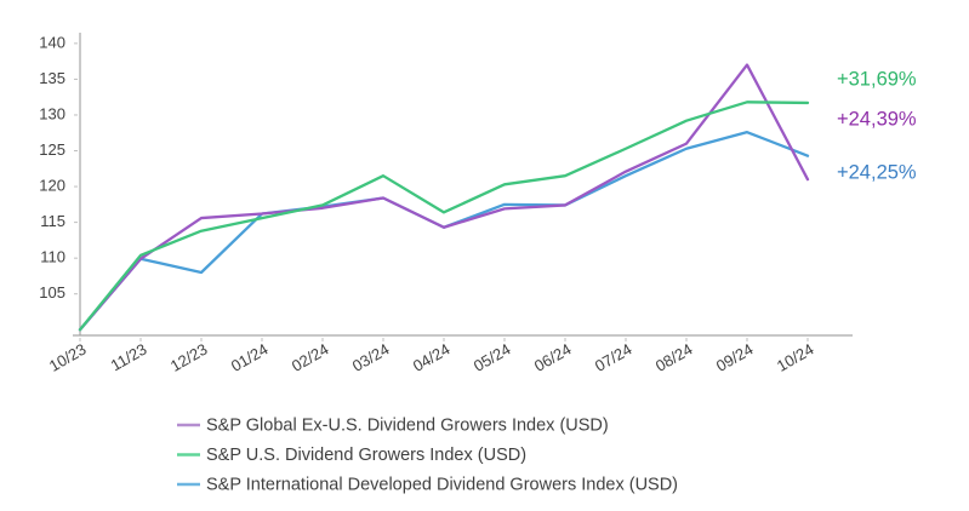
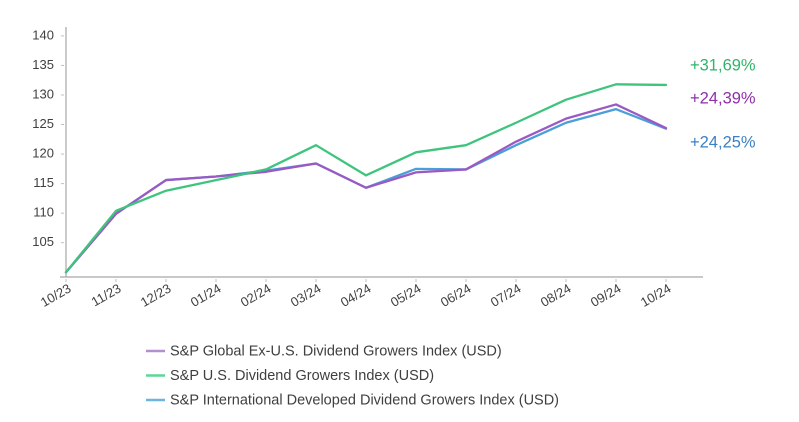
S&P International Developed Dividend Growers Index (USD)/12/23: 108 -> 116
S&P Global Ex-U.S. Dividend Growers Index (USD)/09/24: 137 -> 128
S&P Global Ex-U.S. Dividend Growers Index (USD)/10/24: 121 -> 124
